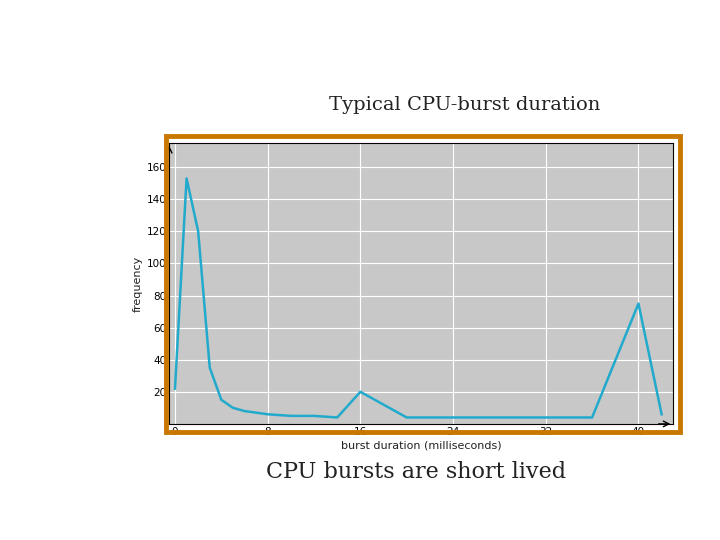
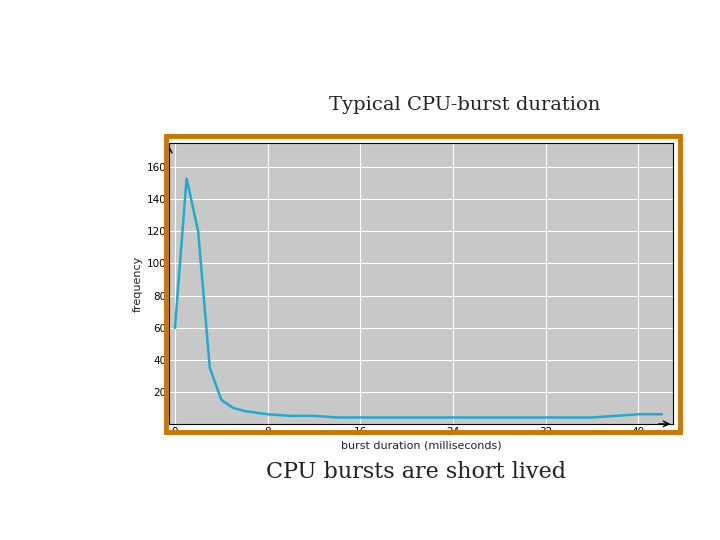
0: 22 -> 60
16: 20 -> 4
40: 75 -> 6
